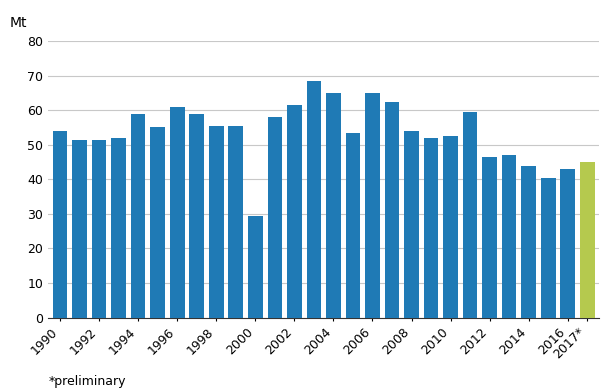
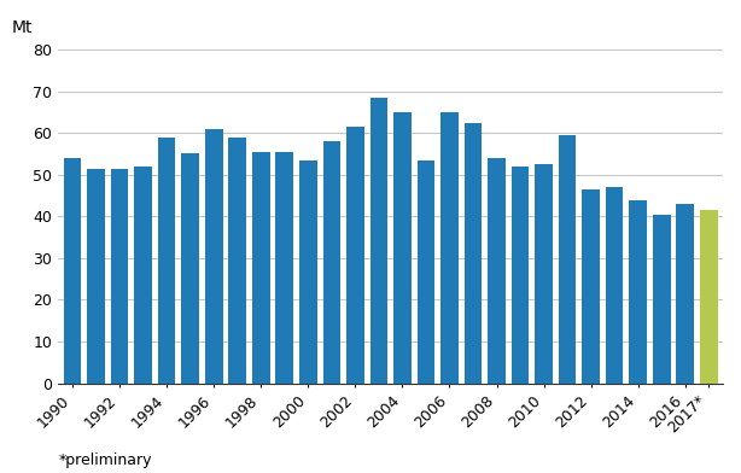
2000: 29.5 -> 53.5
2017*: 45.0 -> 41.5
